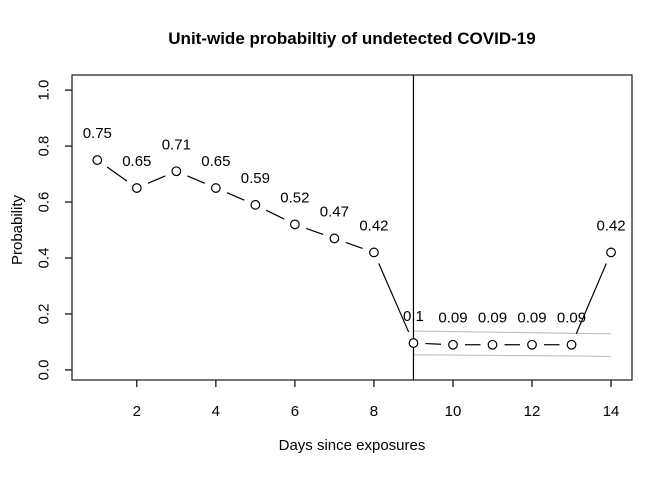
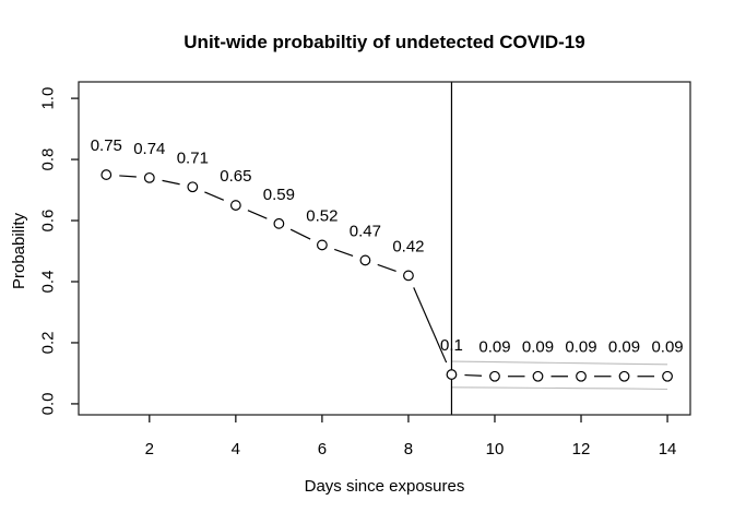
2: 0.65 -> 0.74
14: 0.42 -> 0.09
